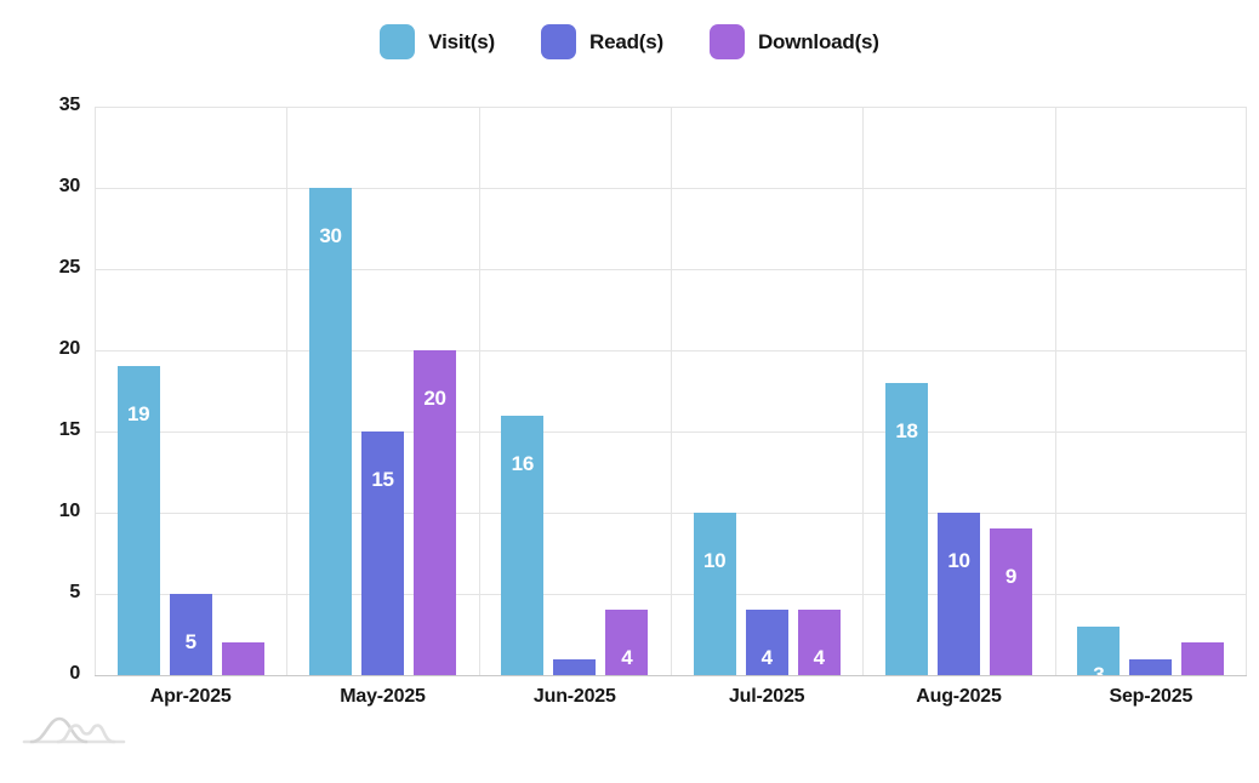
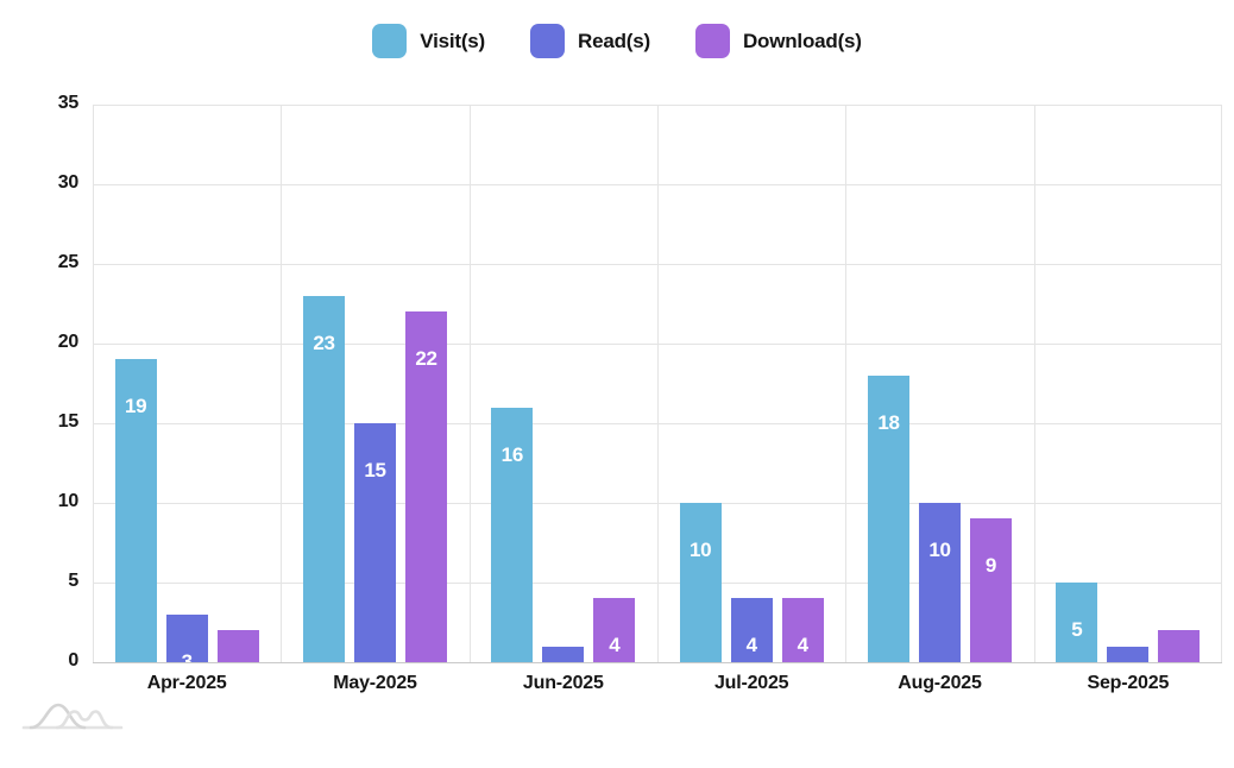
Read(s)/Apr-2025: 5 -> 3
Visit(s)/May-2025: 30 -> 23
Download(s)/May-2025: 20 -> 22
Visit(s)/Sep-2025: 3 -> 5
